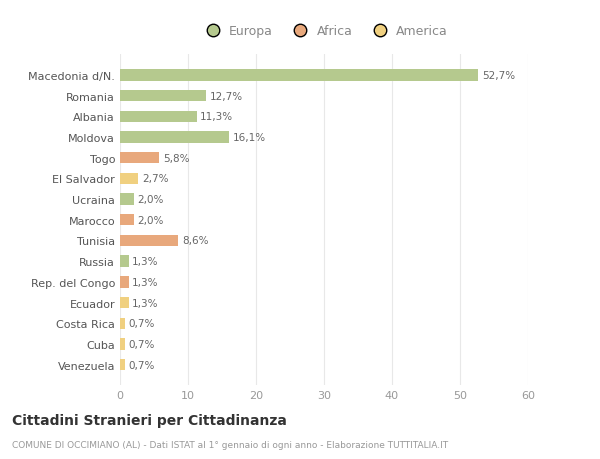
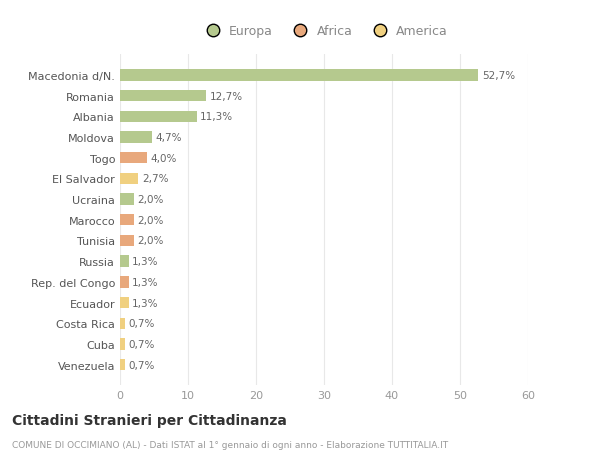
Moldova: 16,1% -> 4,7%
Togo: 5,8% -> 4,0%
Tunisia: 8,6% -> 2,0%
